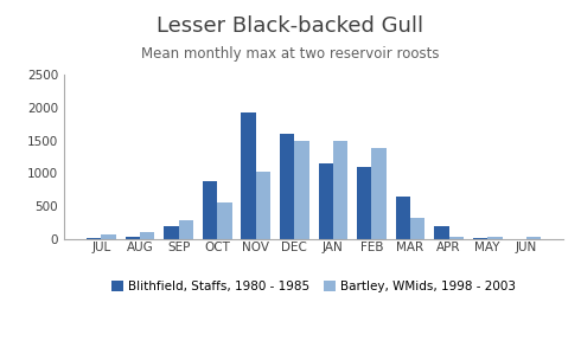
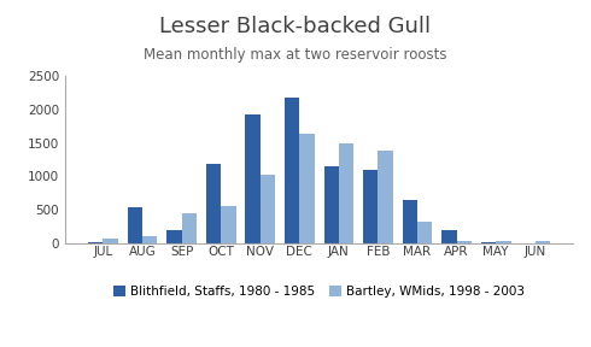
Blithfield, Staffs, 1980 - 1985/AUG: 20 -> 540
Bartley, WMids, 1998 - 2003/SEP: 290 -> 440
Blithfield, Staffs, 1980 - 1985/OCT: 870 -> 1180
Blithfield, Staffs, 1980 - 1985/DEC: 1600 -> 2180
Bartley, WMids, 1998 - 2003/DEC: 1490 -> 1640
